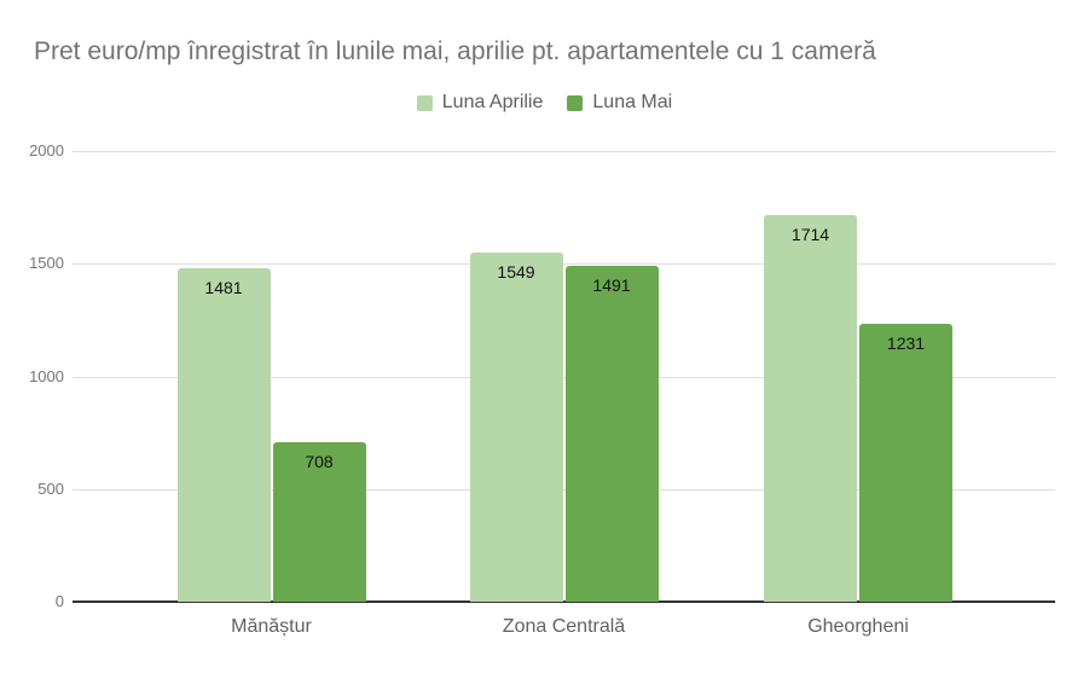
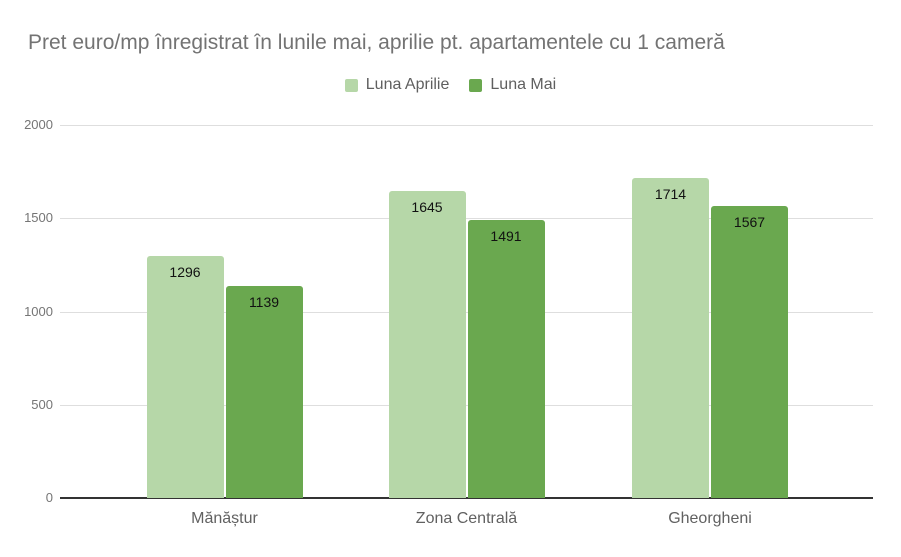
Luna Aprilie/Mănăștur: 1481 -> 1296
Luna Mai/Mănăștur: 708 -> 1139
Luna Aprilie/Zona Centrală: 1549 -> 1645
Luna Mai/Gheorgheni: 1231 -> 1567
